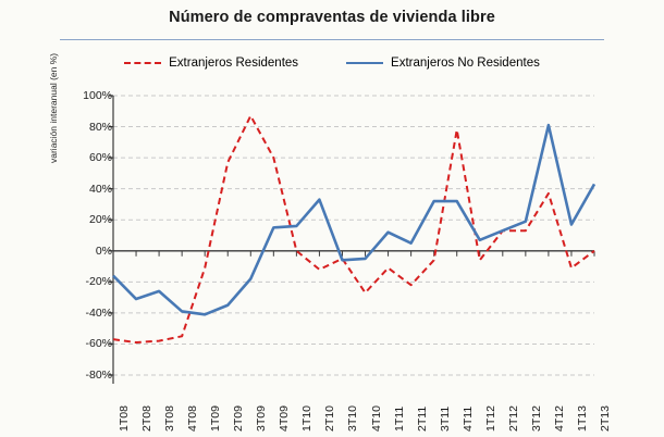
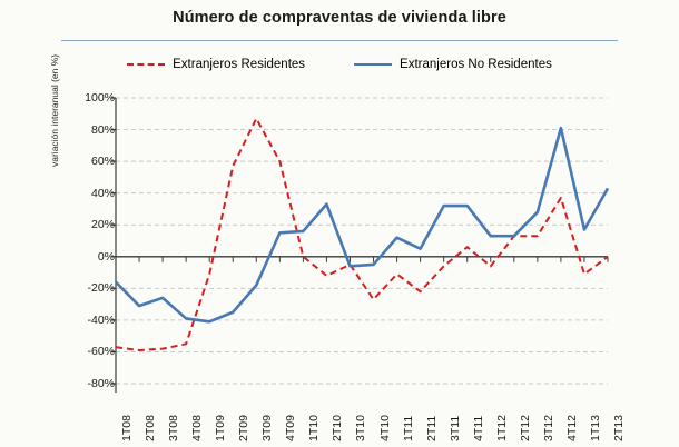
Extranjeros Residentes/4T11: 78% -> 6%
Extranjeros No Residentes/1T12: 7% -> 13%
Extranjeros No Residentes/3T12: 19% -> 28%
